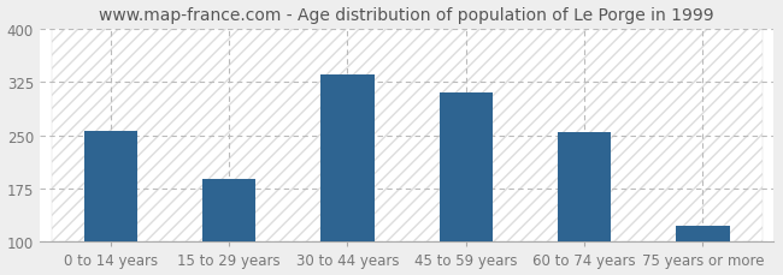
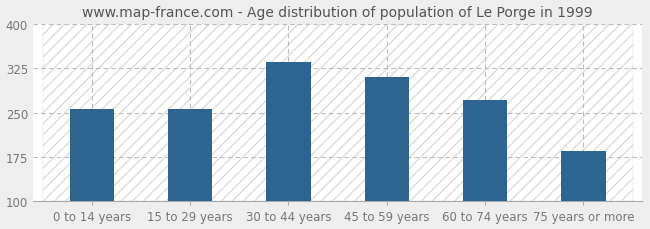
15 to 29 years: 188 -> 256
60 to 74 years: 255 -> 272
75 years or more: 122 -> 186
